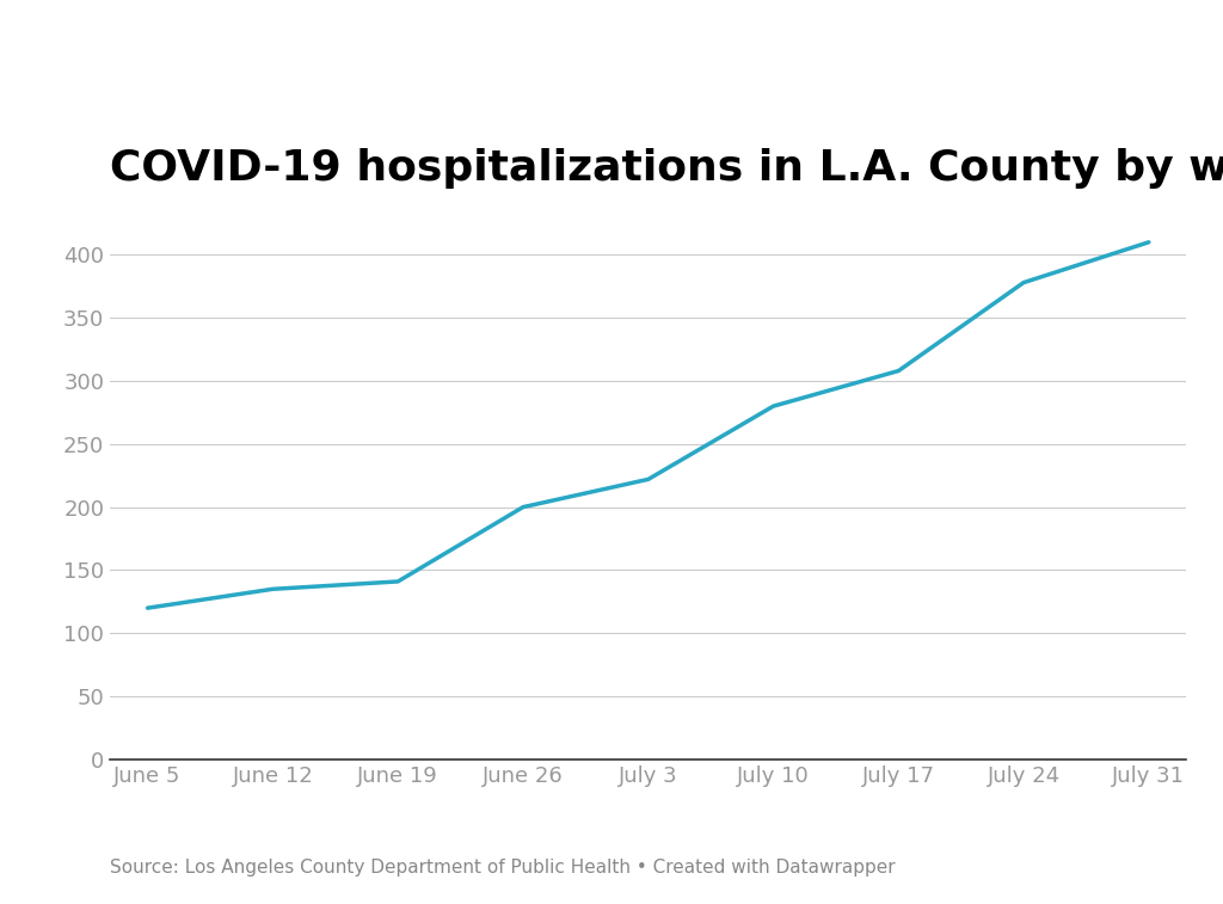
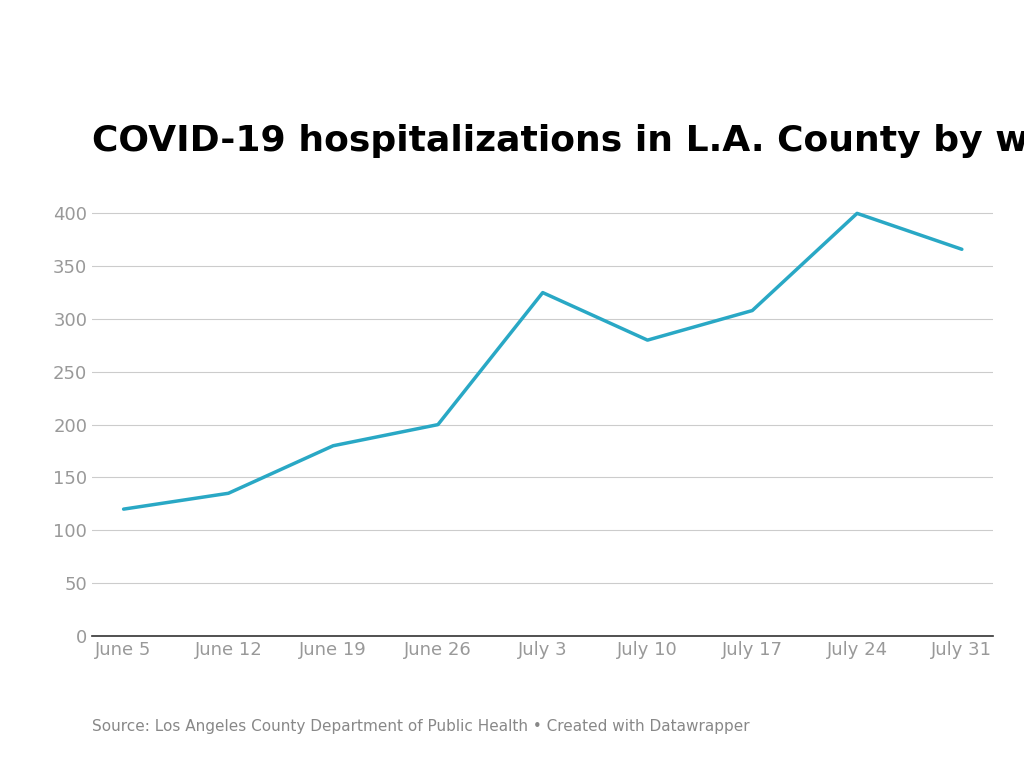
June 19: 141 -> 180
July 3: 222 -> 325
July 24: 378 -> 400
July 31: 410 -> 366
